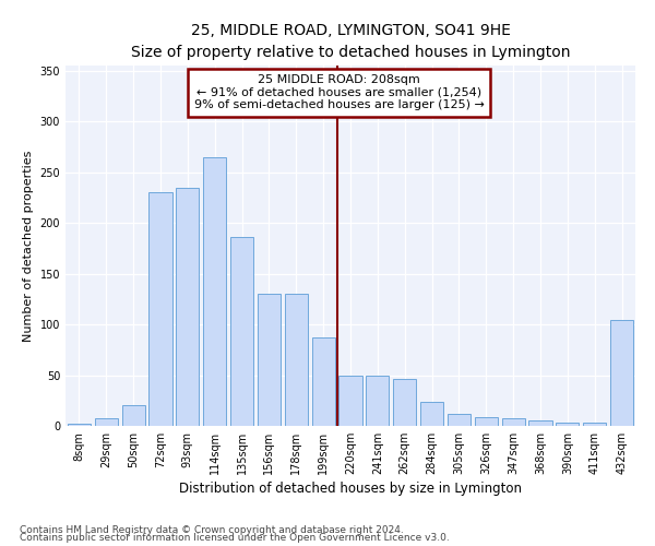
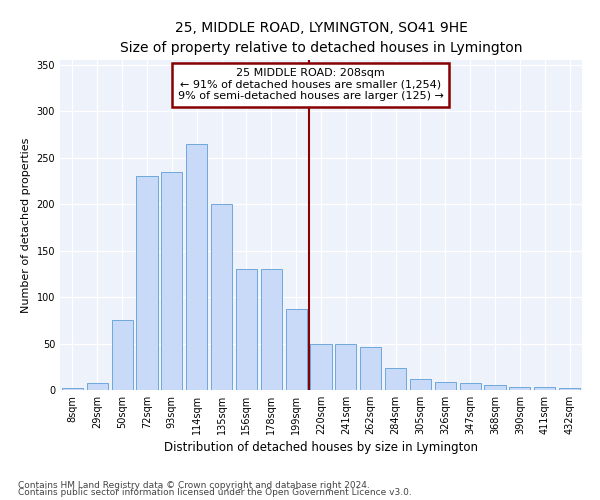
50sqm: 20 -> 75
135sqm: 186 -> 200
432sqm: 104 -> 2
